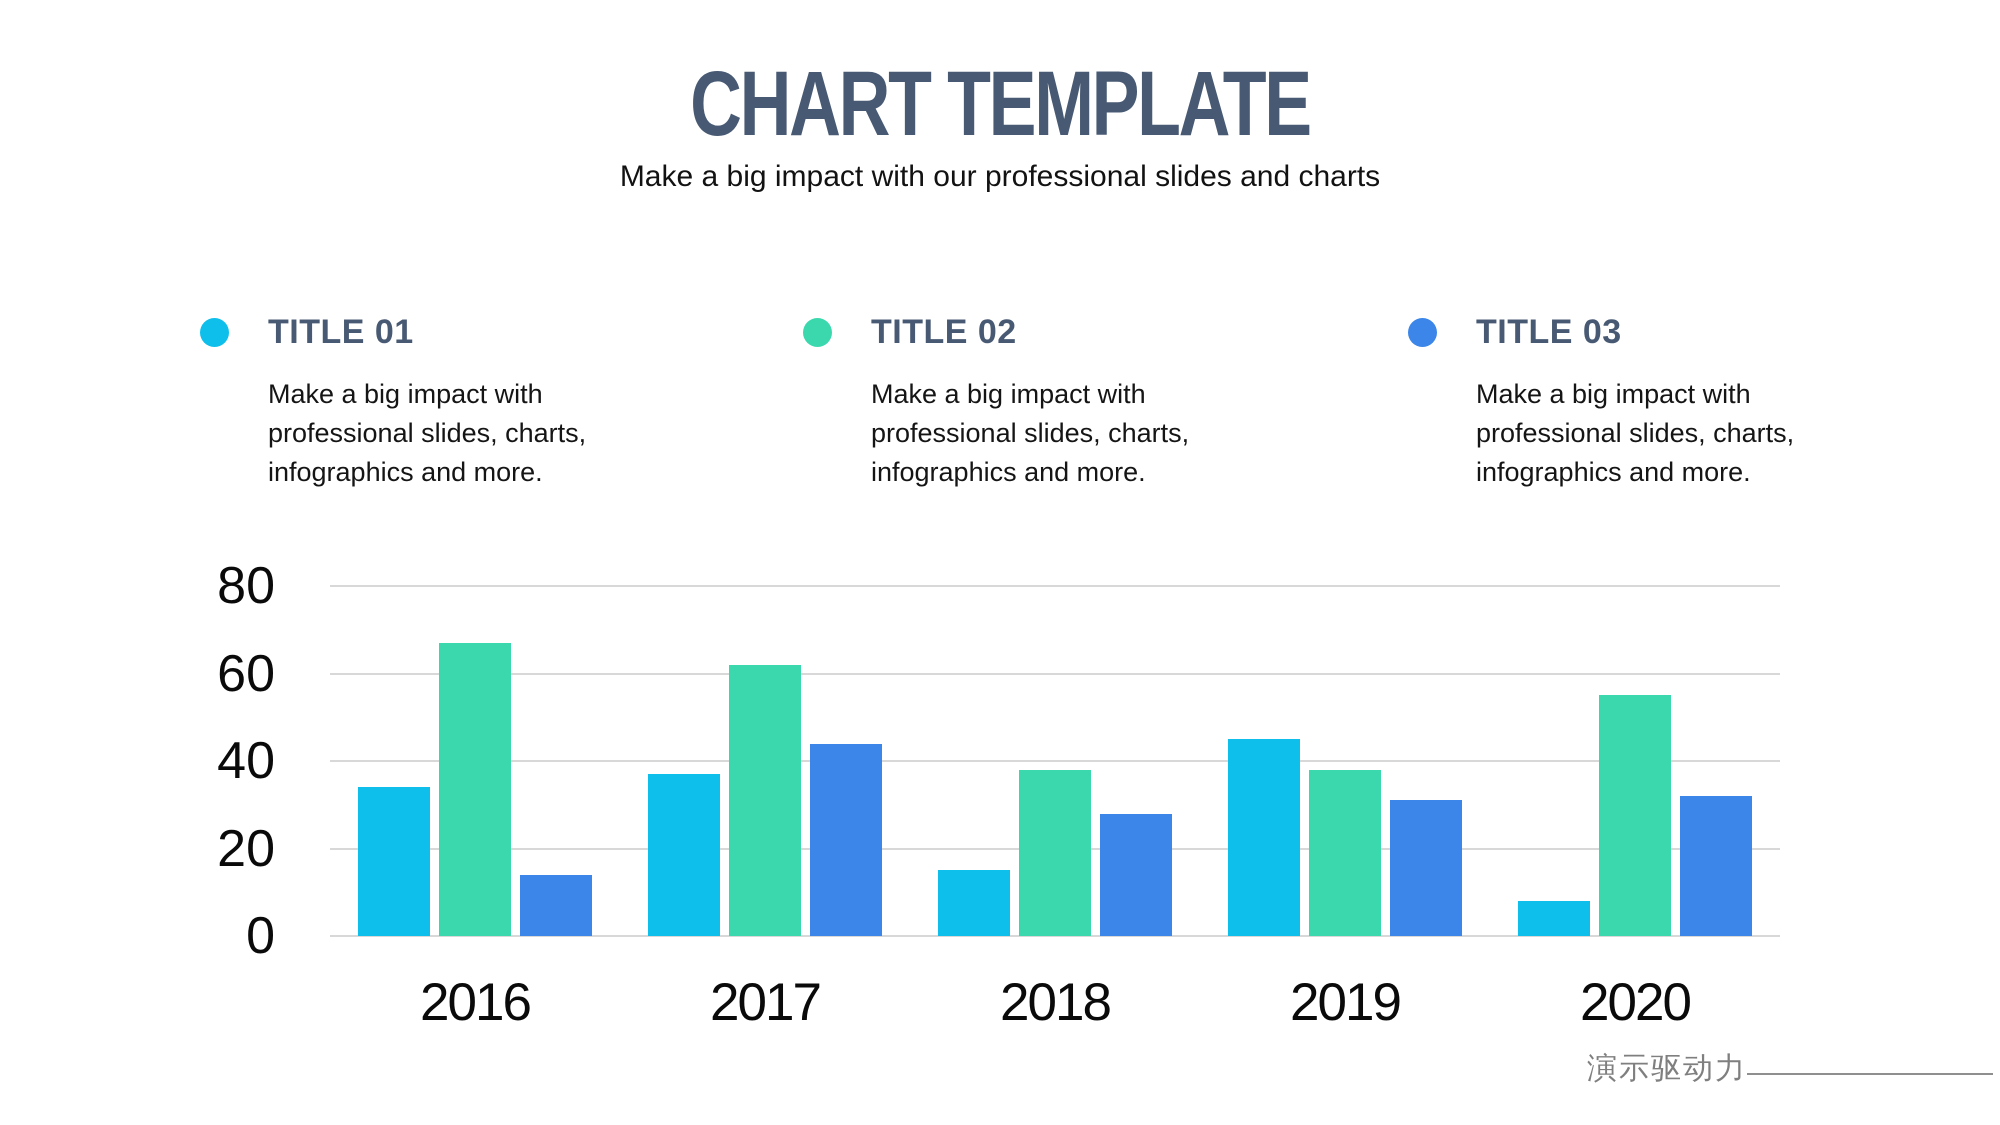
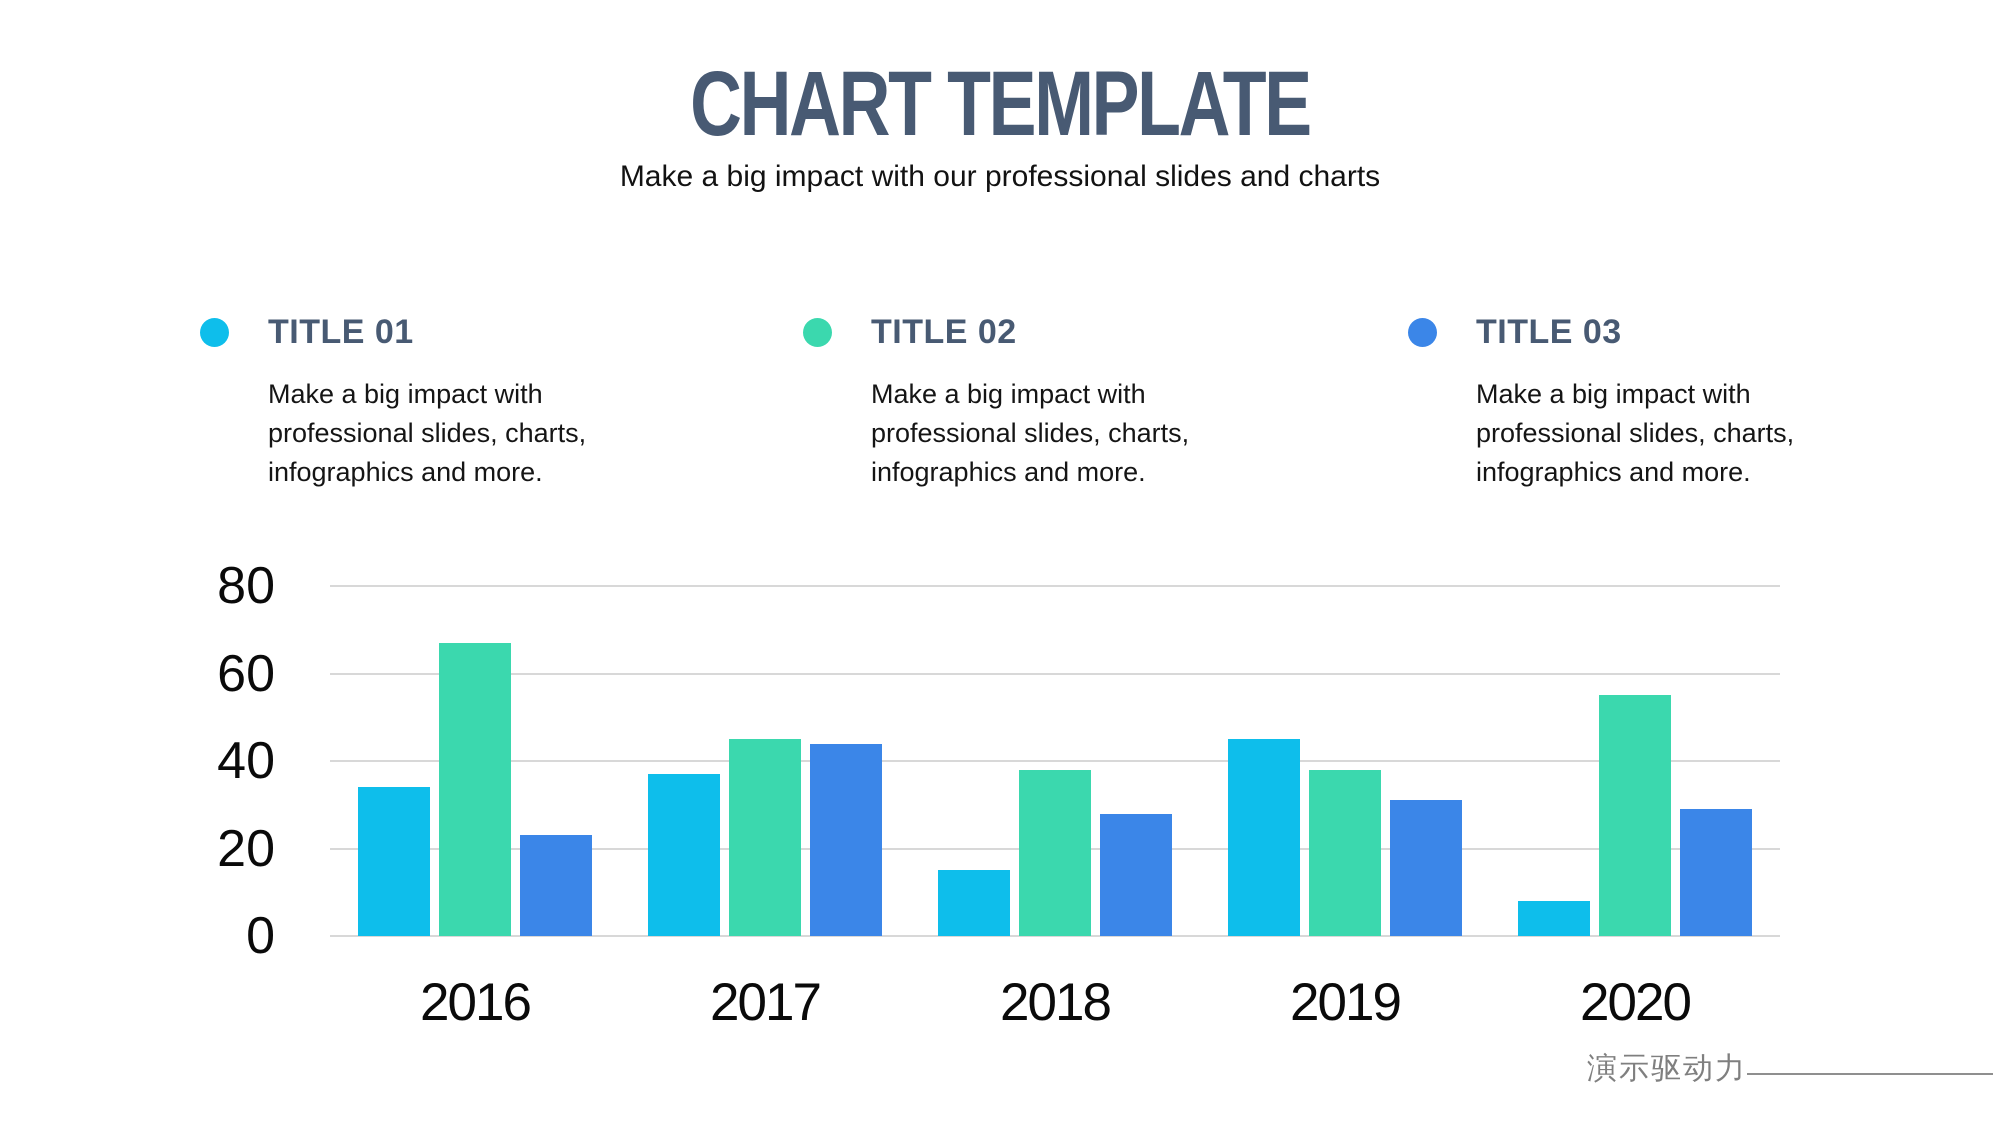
TITLE 03/2016: 14 -> 23
TITLE 02/2017: 62 -> 45
TITLE 03/2020: 32 -> 29
